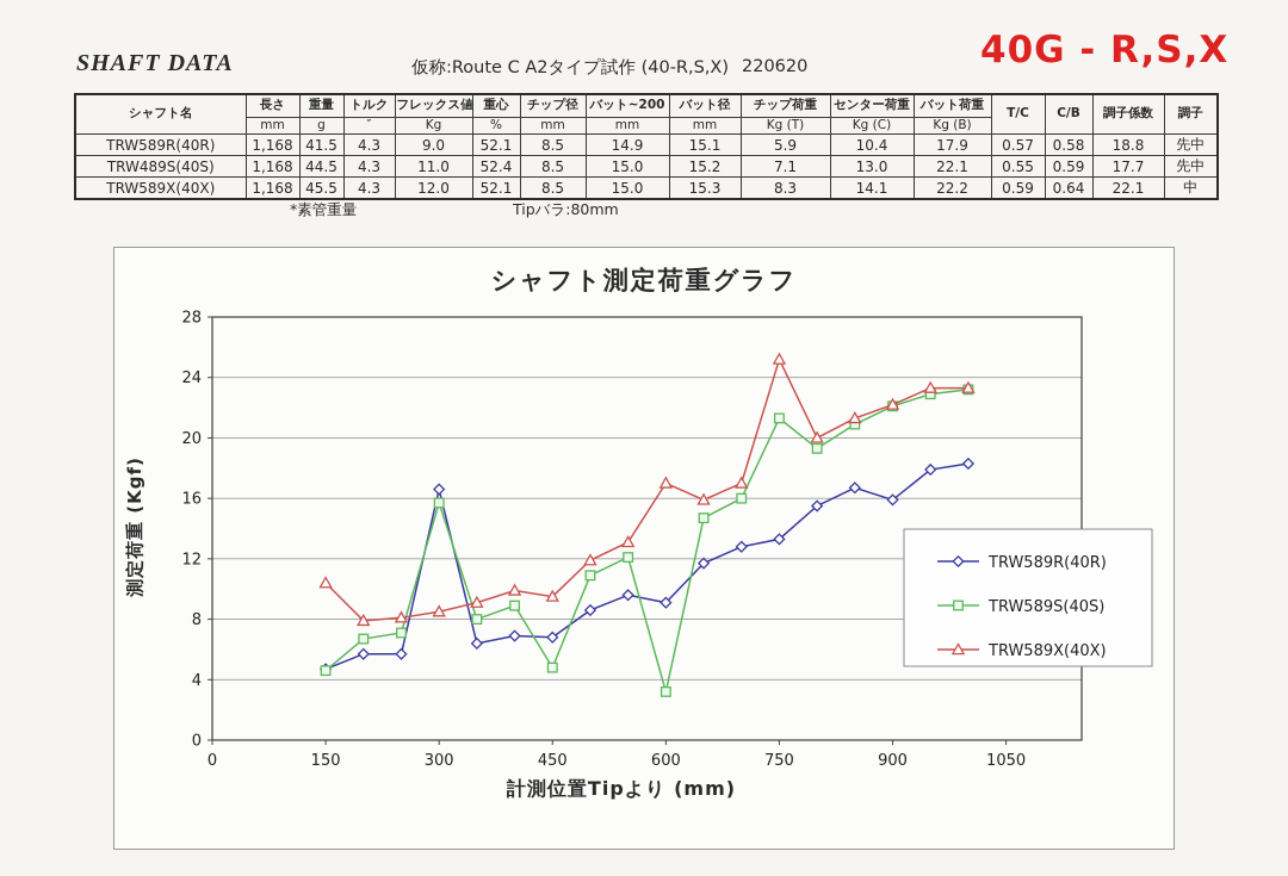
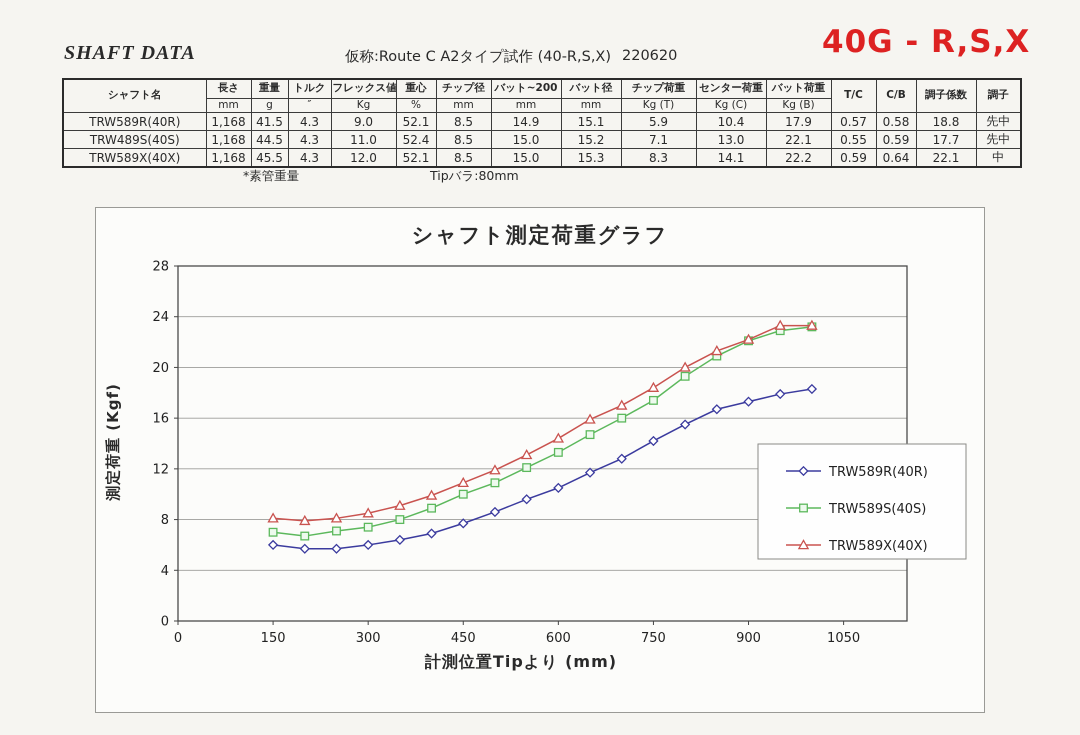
TRW589R(40R)/150: 4.7 -> 6.0
TRW589S(40S)/150: 4.6 -> 7.0
TRW589X(40X)/150: 10.4 -> 8.1
TRW589R(40R)/300: 16.6 -> 6.0
TRW589S(40S)/300: 15.7 -> 7.4
TRW589R(40R)/450: 6.8 -> 7.7
TRW589S(40S)/450: 4.8 -> 10.0
TRW589X(40X)/450: 9.5 -> 10.9
TRW589R(40R)/600: 9.1 -> 10.5
TRW589S(40S)/600: 3.2 -> 13.3
TRW589X(40X)/600: 17.0 -> 14.4
TRW589R(40R)/750: 13.3 -> 14.2
TRW589S(40S)/750: 21.3 -> 17.4
TRW589X(40X)/750: 25.2 -> 18.4
TRW589R(40R)/900: 15.9 -> 17.3
